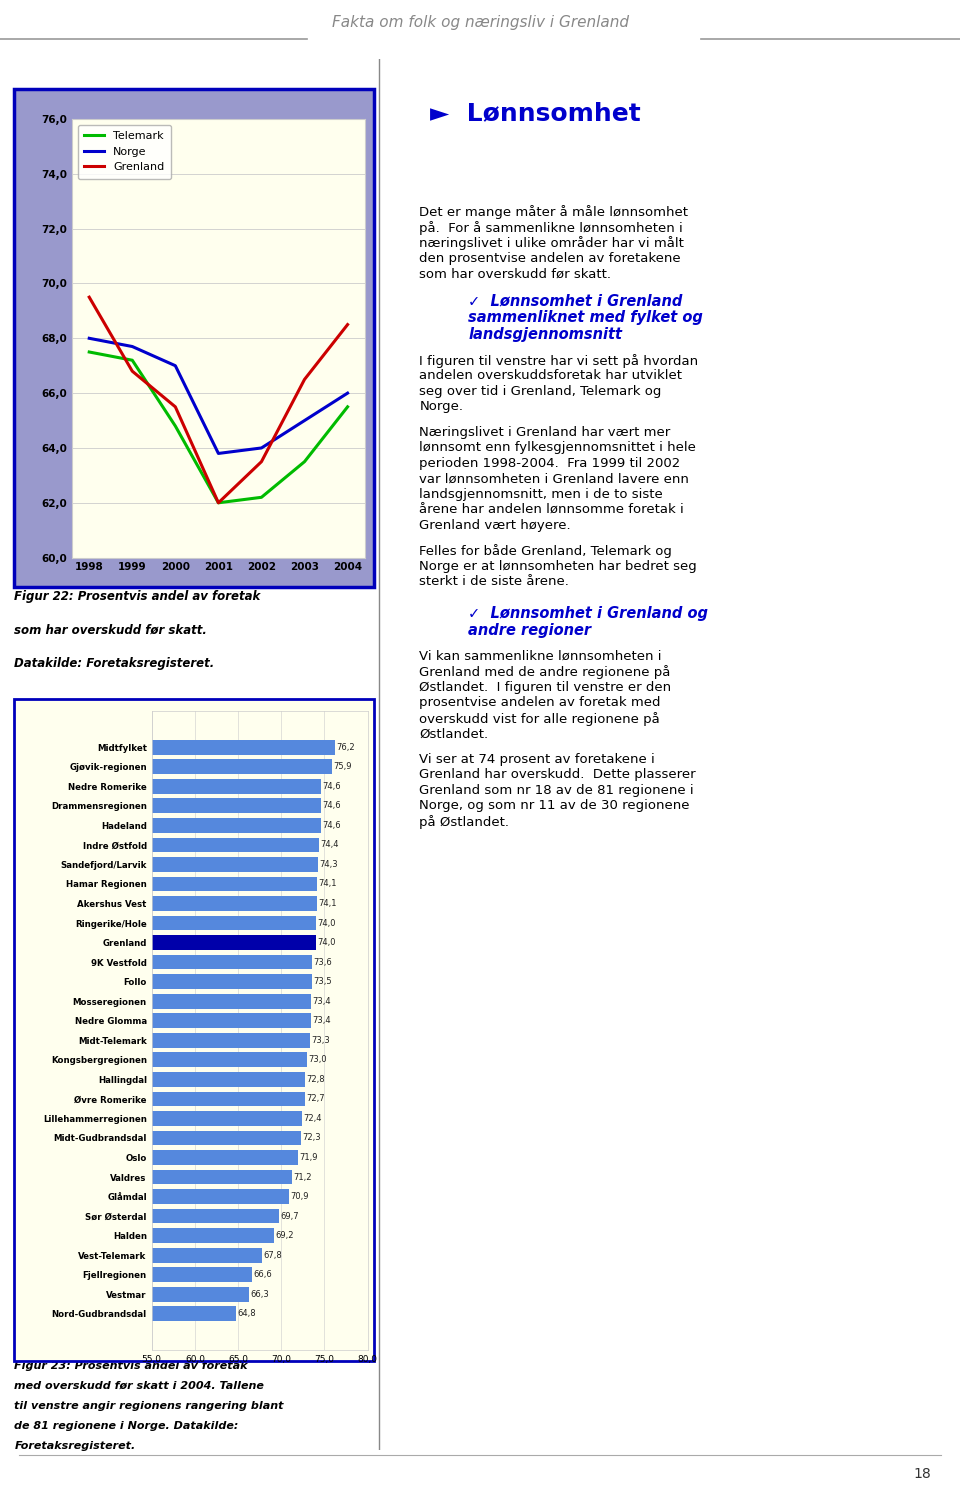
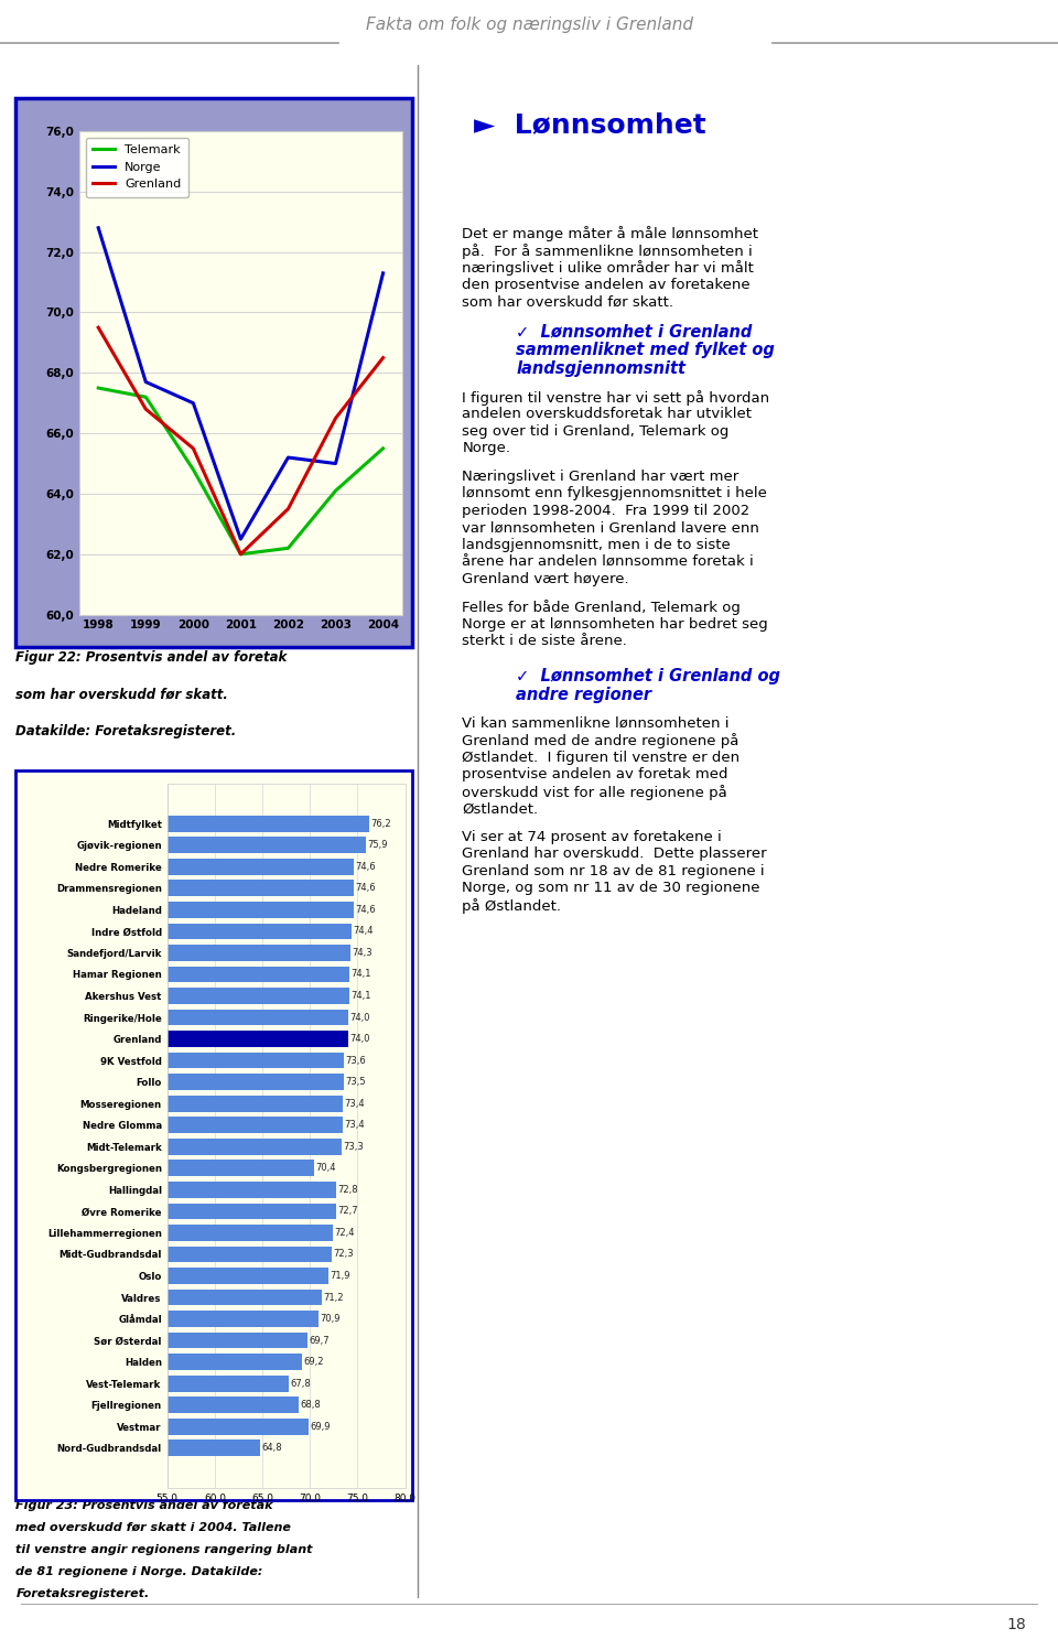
Norge/1998: 68,0 -> 72,8
Norge/2001: 63,8 -> 62,5
Norge/2002: 64,0 -> 65,2
Telemark/2003: 63,5 -> 64,1
Norge/2004: 66,0 -> 71,3
Kongsbergregionen: 73,0 -> 70,4
Fjellregionen: 66,6 -> 68,8
Vestmar: 66,3 -> 69,9
